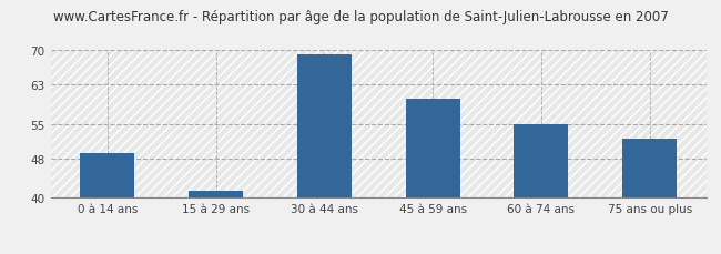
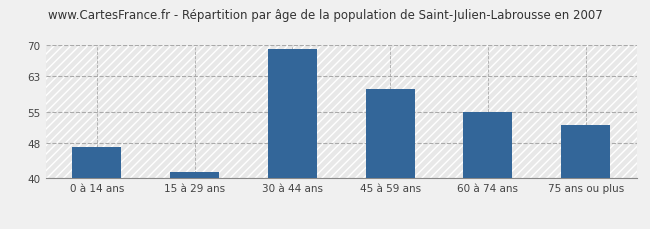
0 à 14 ans: 49.0 -> 47.0
